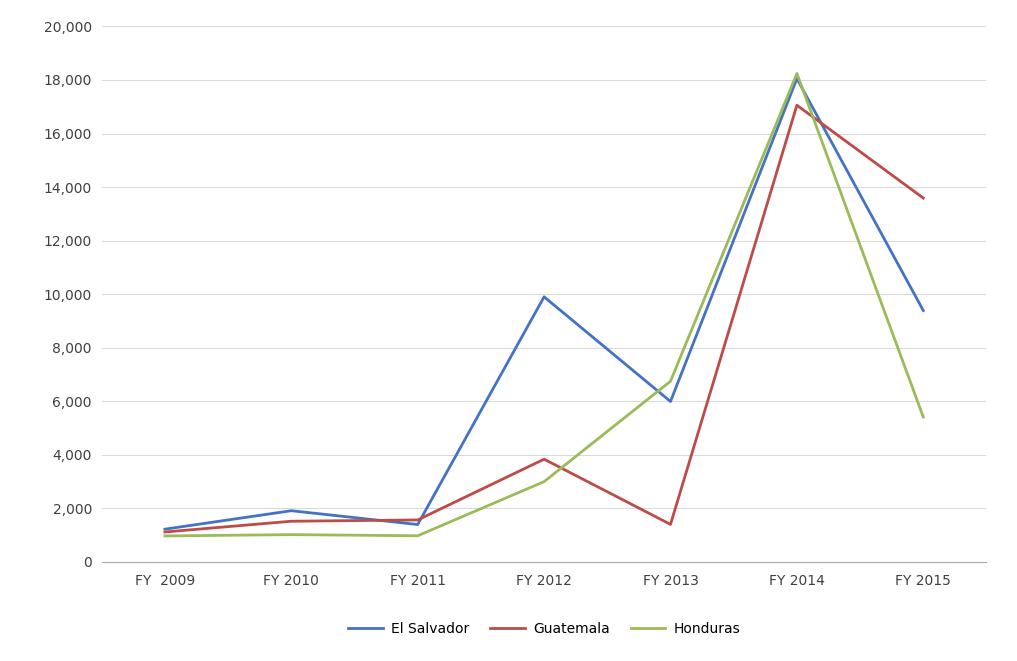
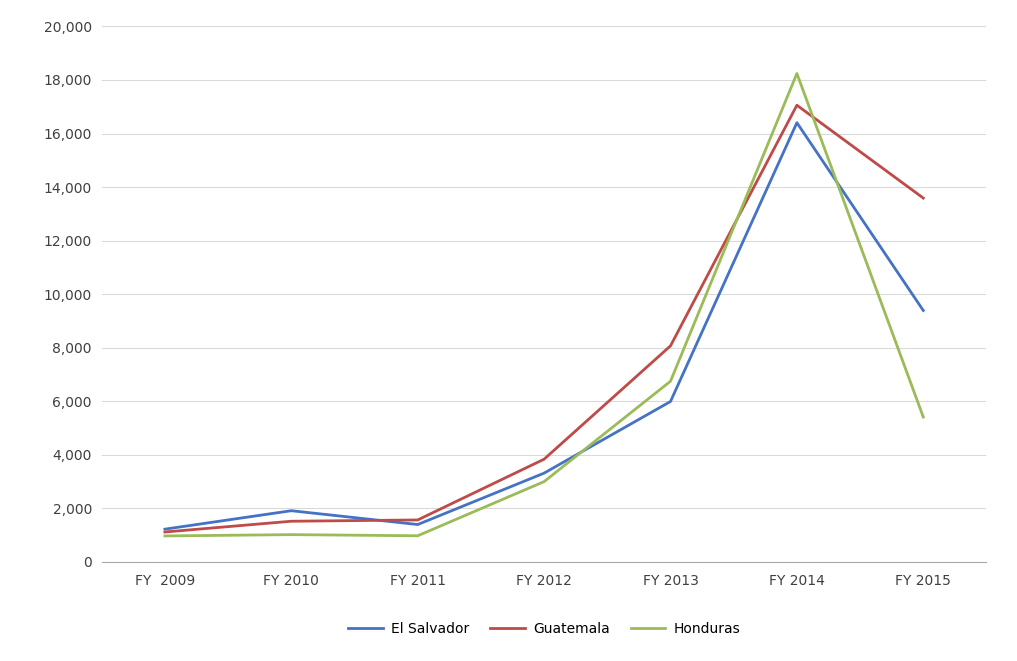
El Salvador/FY 2012: 9,900 -> 3,310
Guatemala/FY 2013: 1,400 -> 8,070
El Salvador/FY 2014: 18,050 -> 16,400
